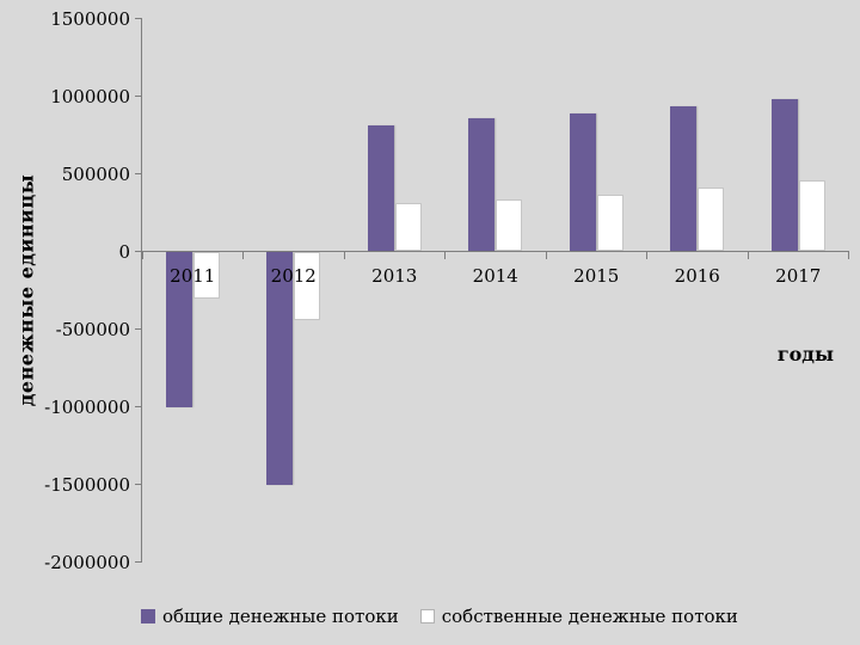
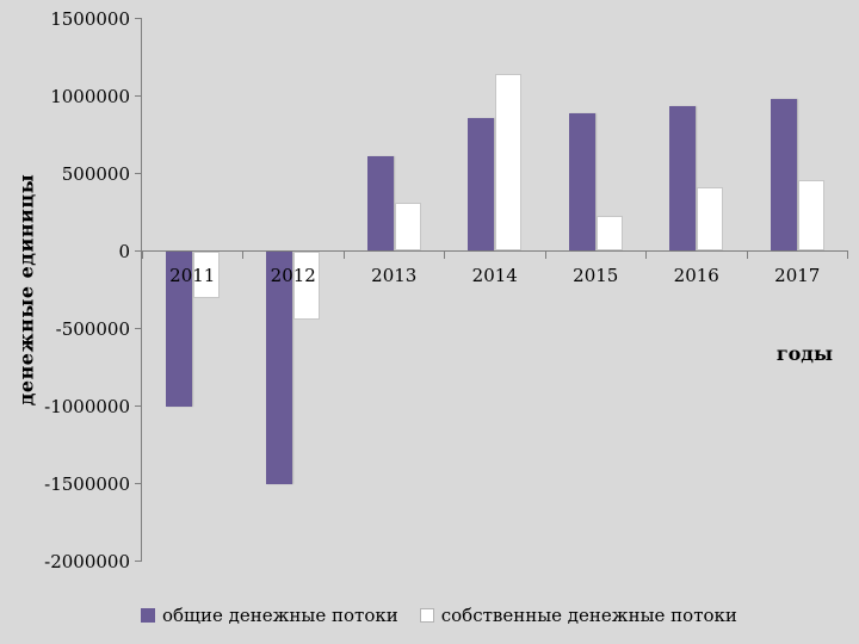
общие денежные потоки/2013: 810000 -> 610000
собственные денежные потоки/2014: 340000 -> 1140000
собственные денежные потоки/2015: 360000 -> 230000
